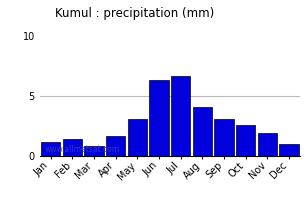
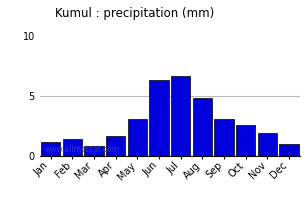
Aug: 4.1 -> 4.8
